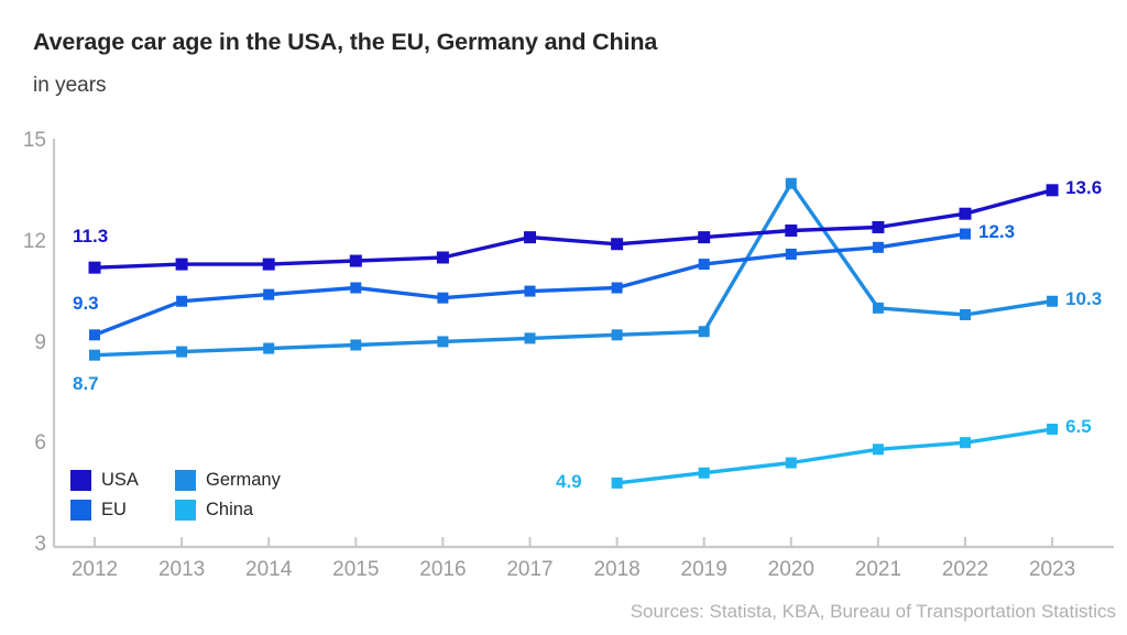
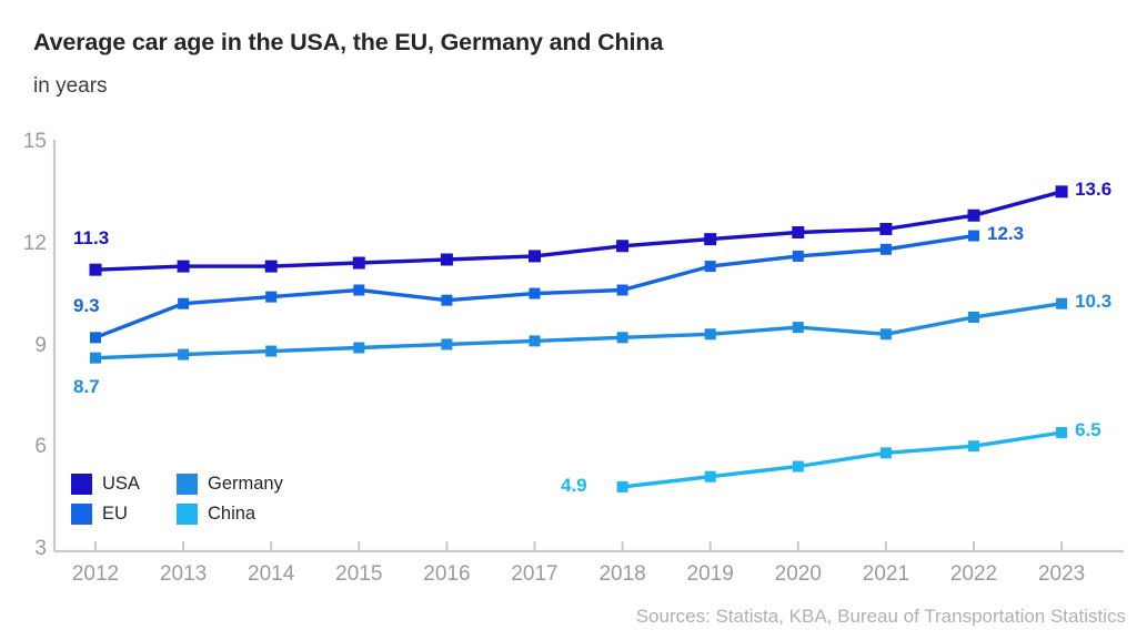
USA/2017: 12.2 -> 11.7
Germany/2020: 13.8 -> 9.6
Germany/2021: 10.1 -> 9.4
